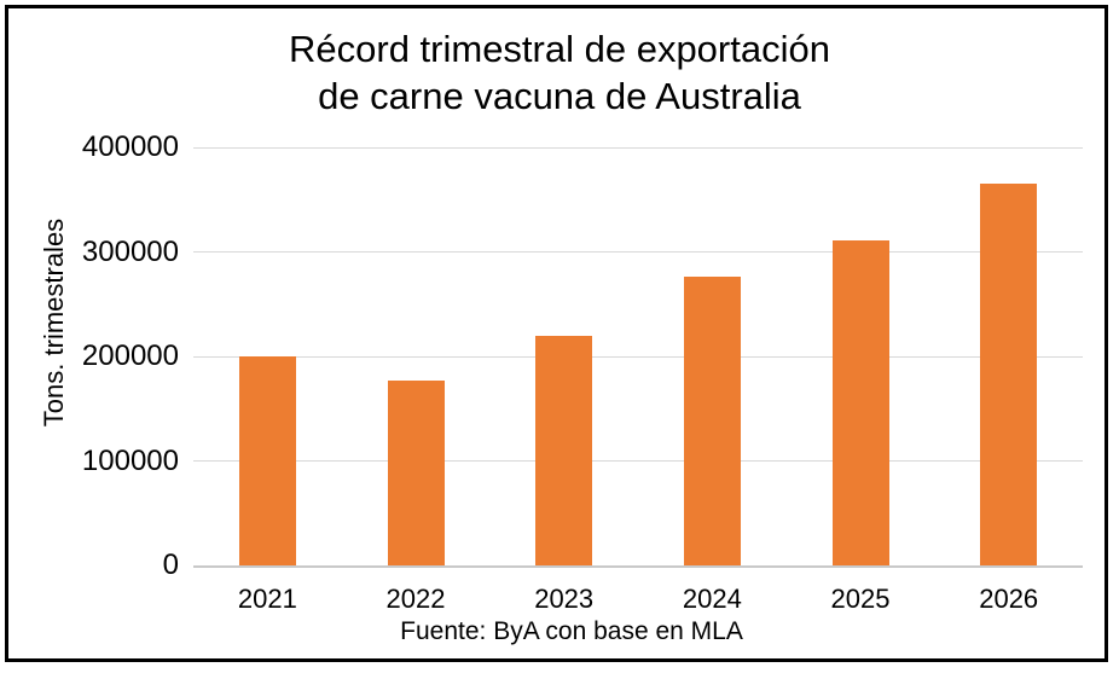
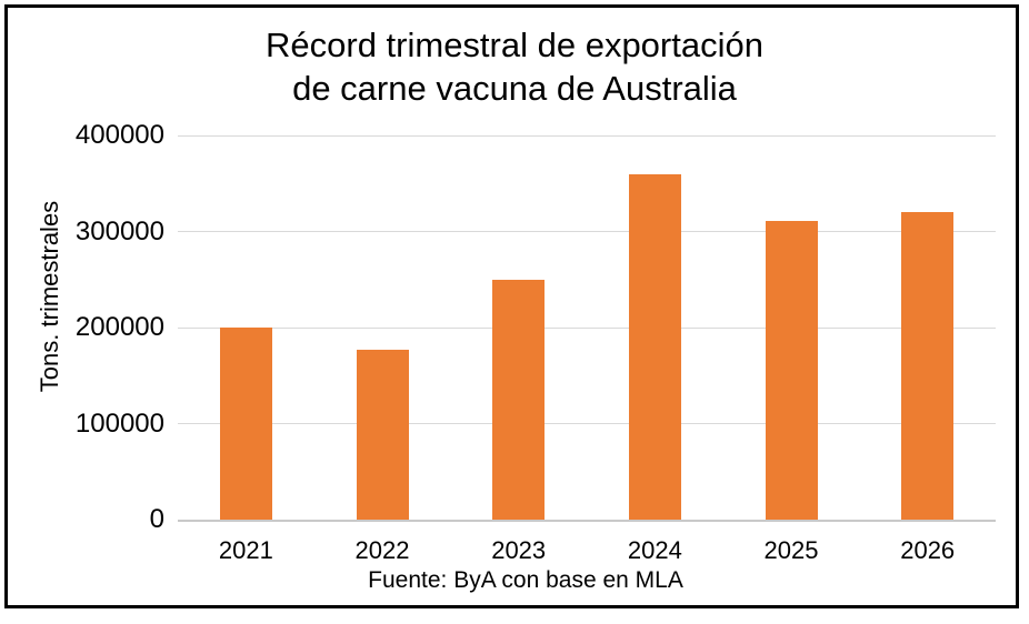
2023: 220000 -> 250000
2024: 280000 -> 360000
2026: 360000 -> 320000
